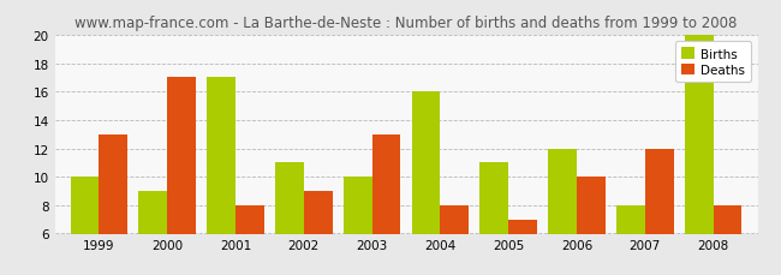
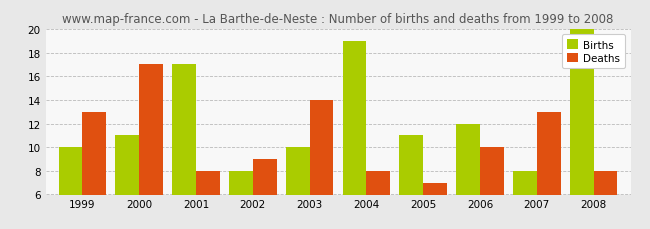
Births/2000: 9 -> 11
Births/2002: 11 -> 8
Deaths/2003: 13 -> 14
Births/2004: 16 -> 19
Deaths/2007: 12 -> 13
